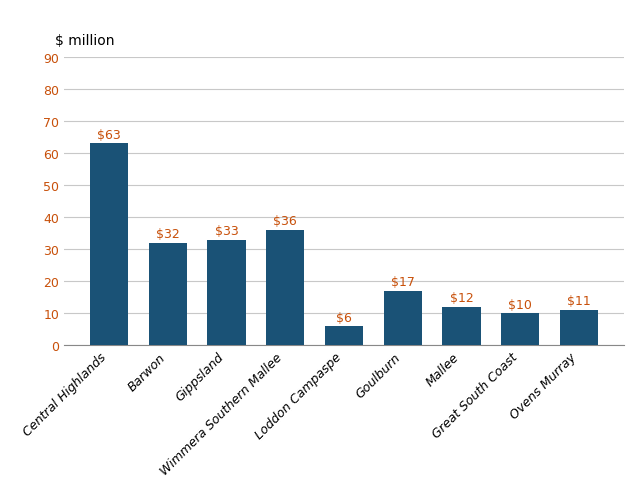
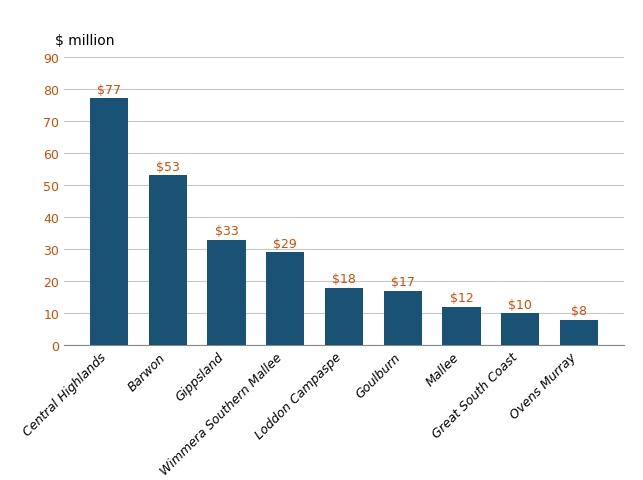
Central Highlands: $63 -> $77
Barwon: $32 -> $53
Wimmera Southern Mallee: $36 -> $29
Loddon Campaspe: $6 -> $18
Ovens Murray: $11 -> $8
